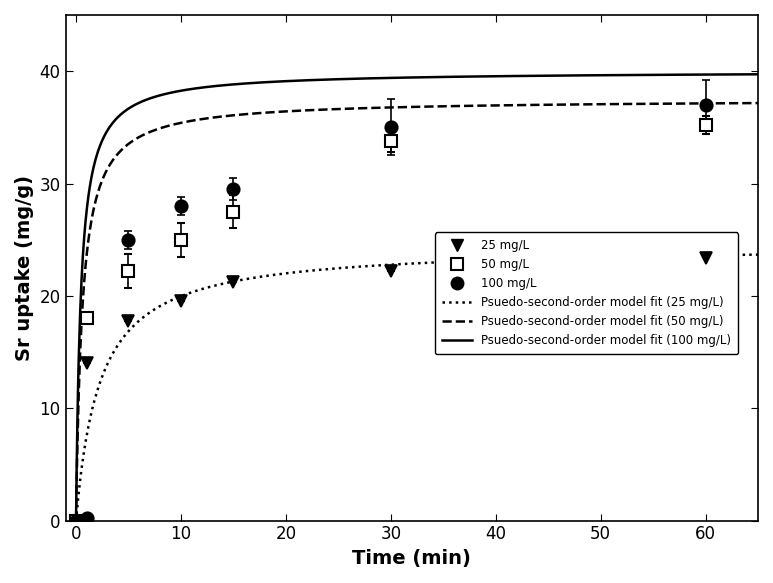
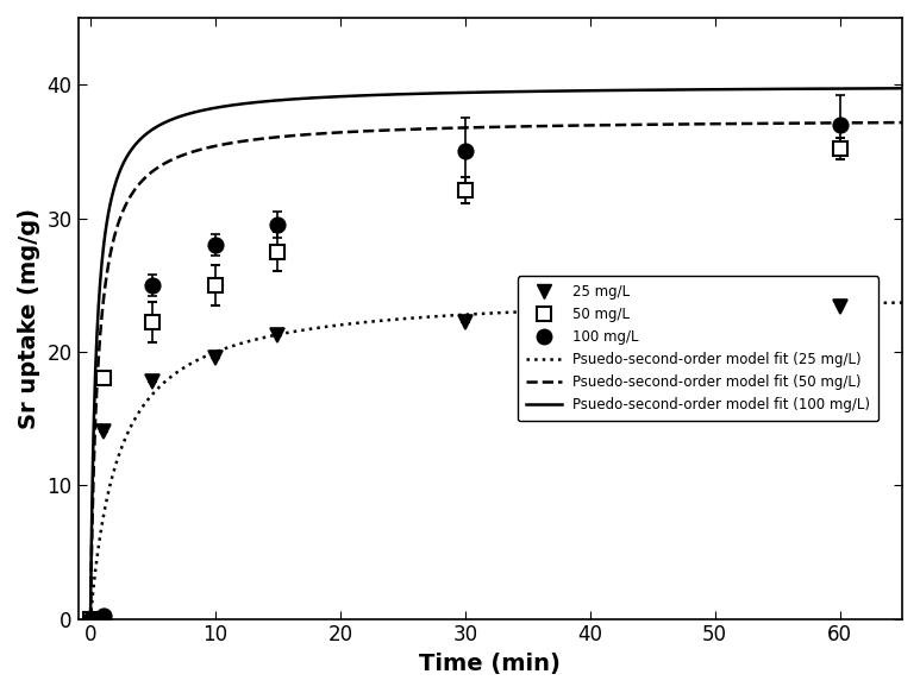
50 mg/L/30: 33.8 -> 32.1
